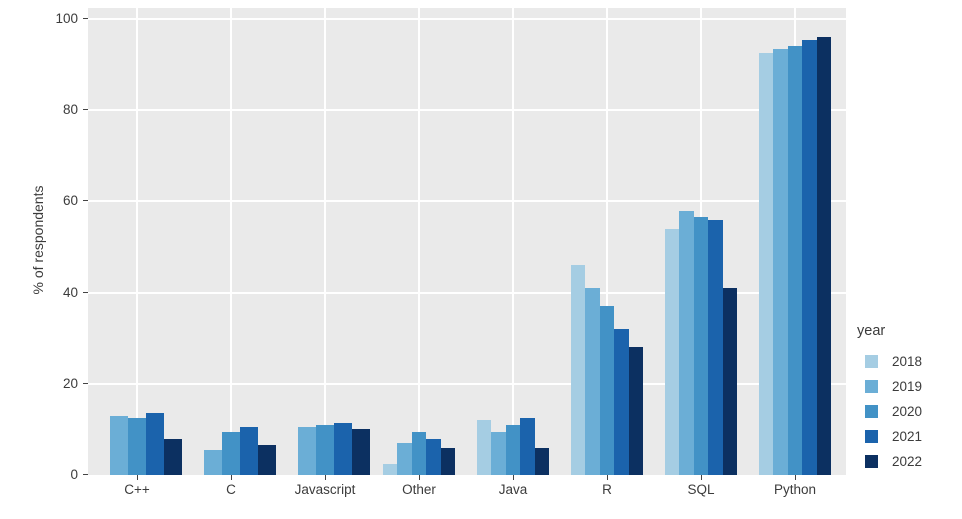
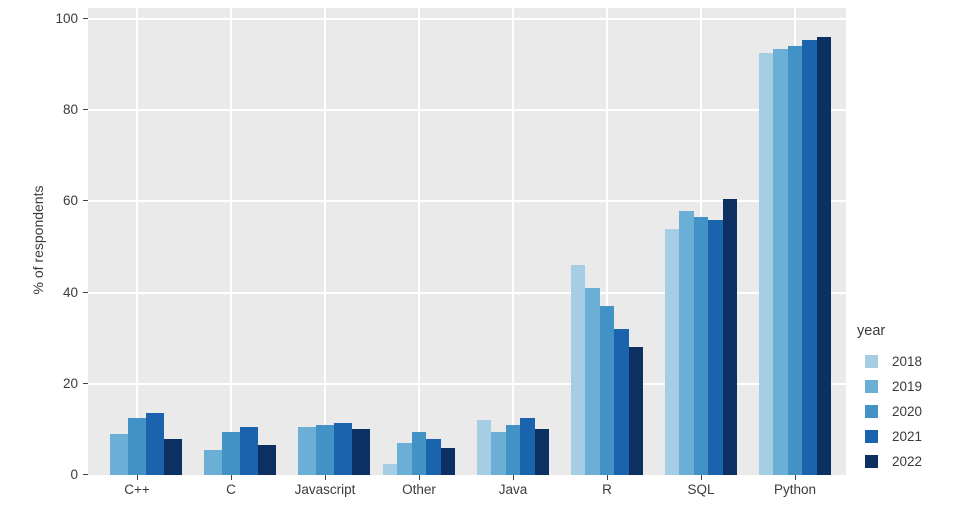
2019/C++: 13 -> 9
2022/Java: 6 -> 10
2022/SQL: 41 -> 60
